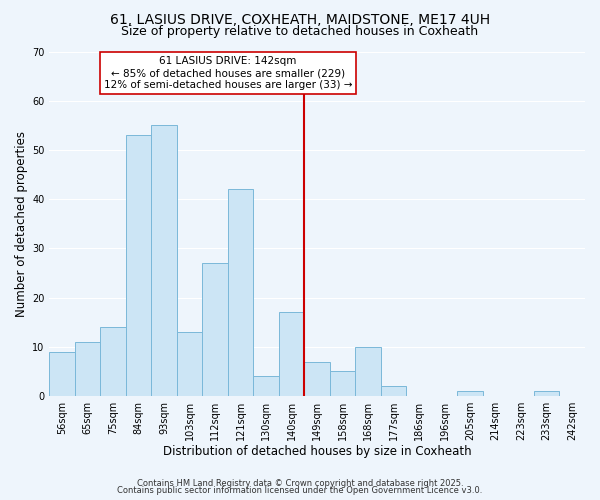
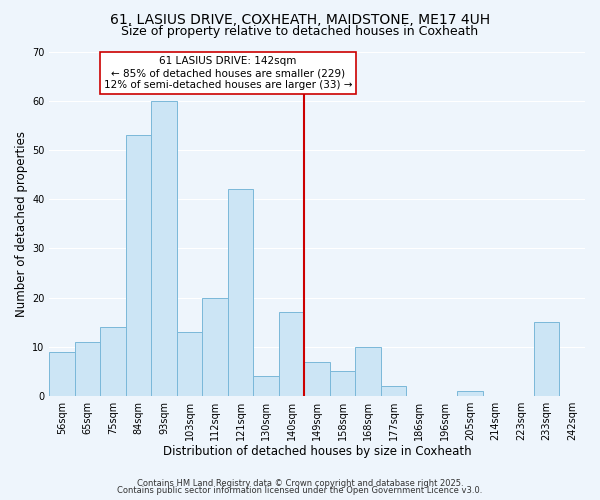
93sqm: 55 -> 60
112sqm: 27 -> 20
233sqm: 1 -> 15
